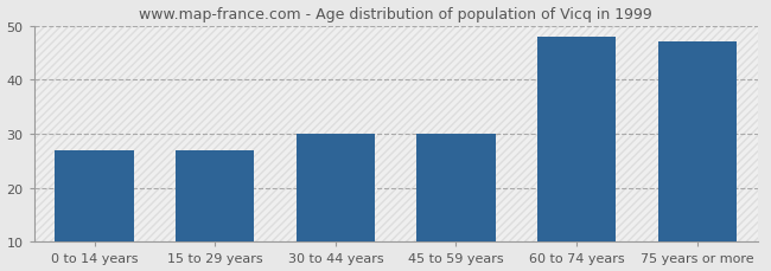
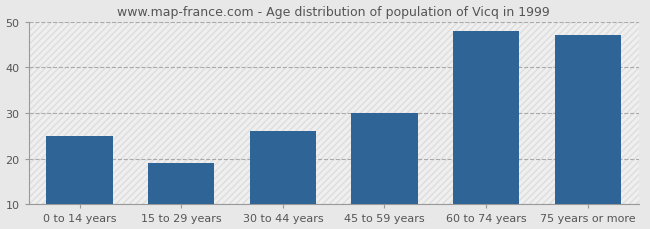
0 to 14 years: 27 -> 25
15 to 29 years: 27 -> 19
30 to 44 years: 30 -> 26
